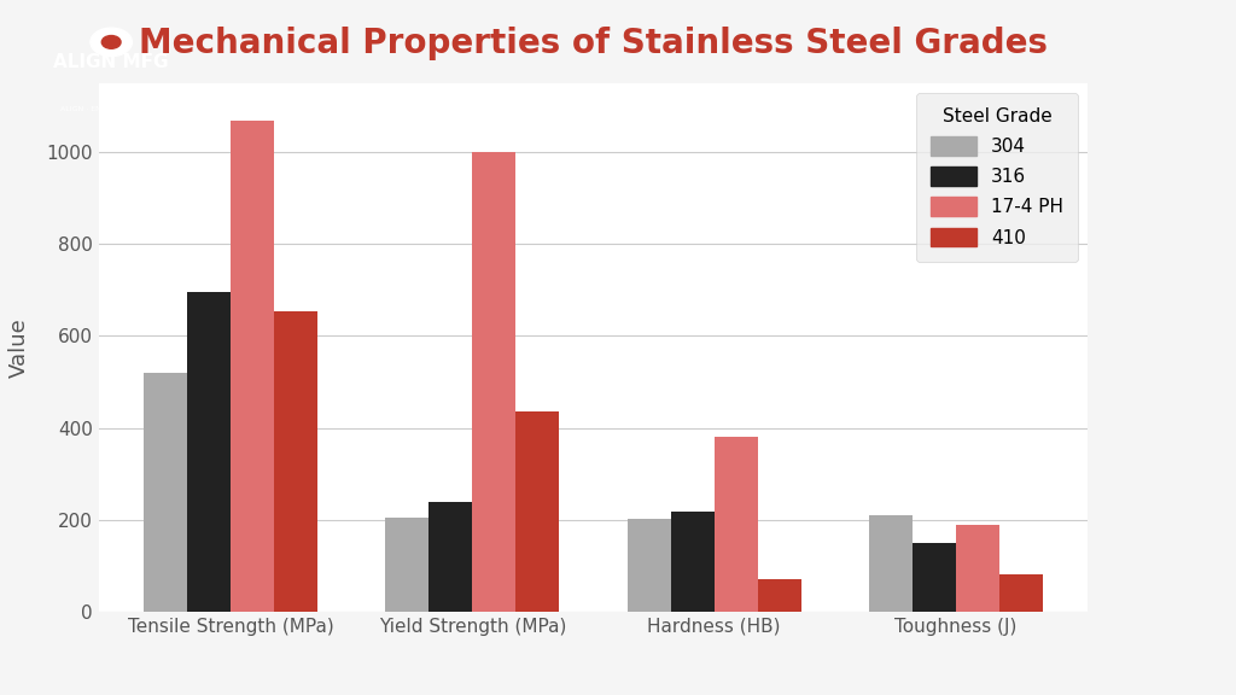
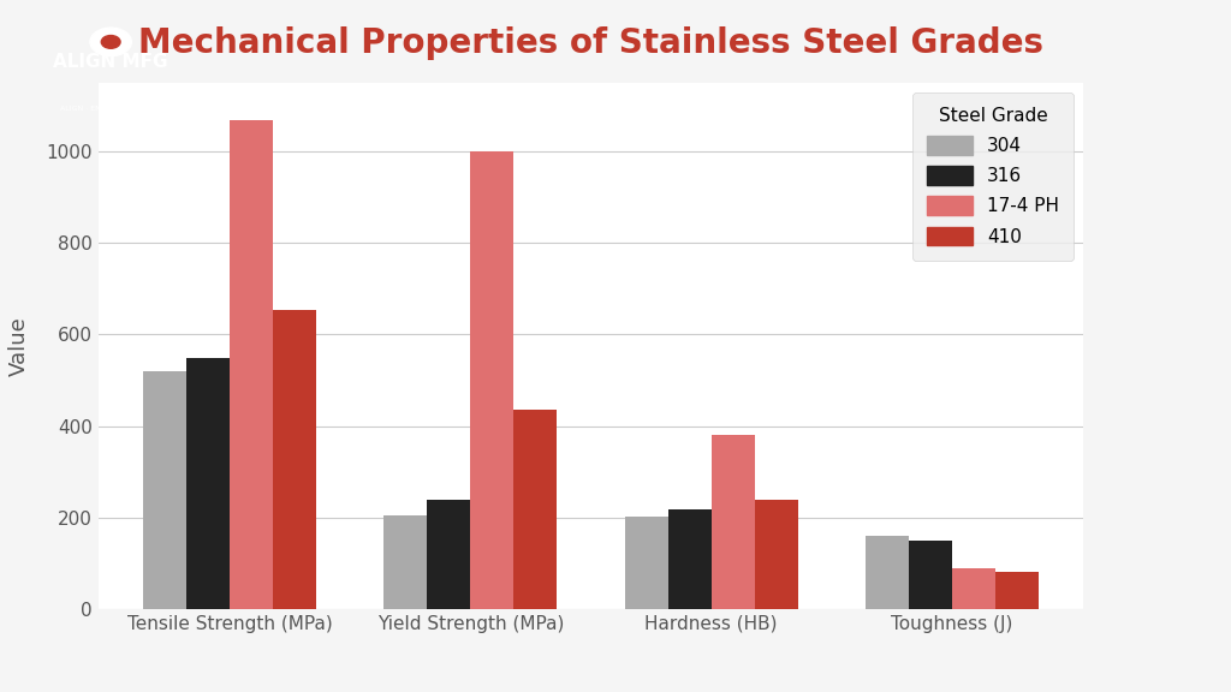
316/Tensile Strength (MPa): 695 -> 550
410/Hardness (HB): 70 -> 240
304/Toughness (J): 210 -> 160
17-4 PH/Toughness (J): 190 -> 90
